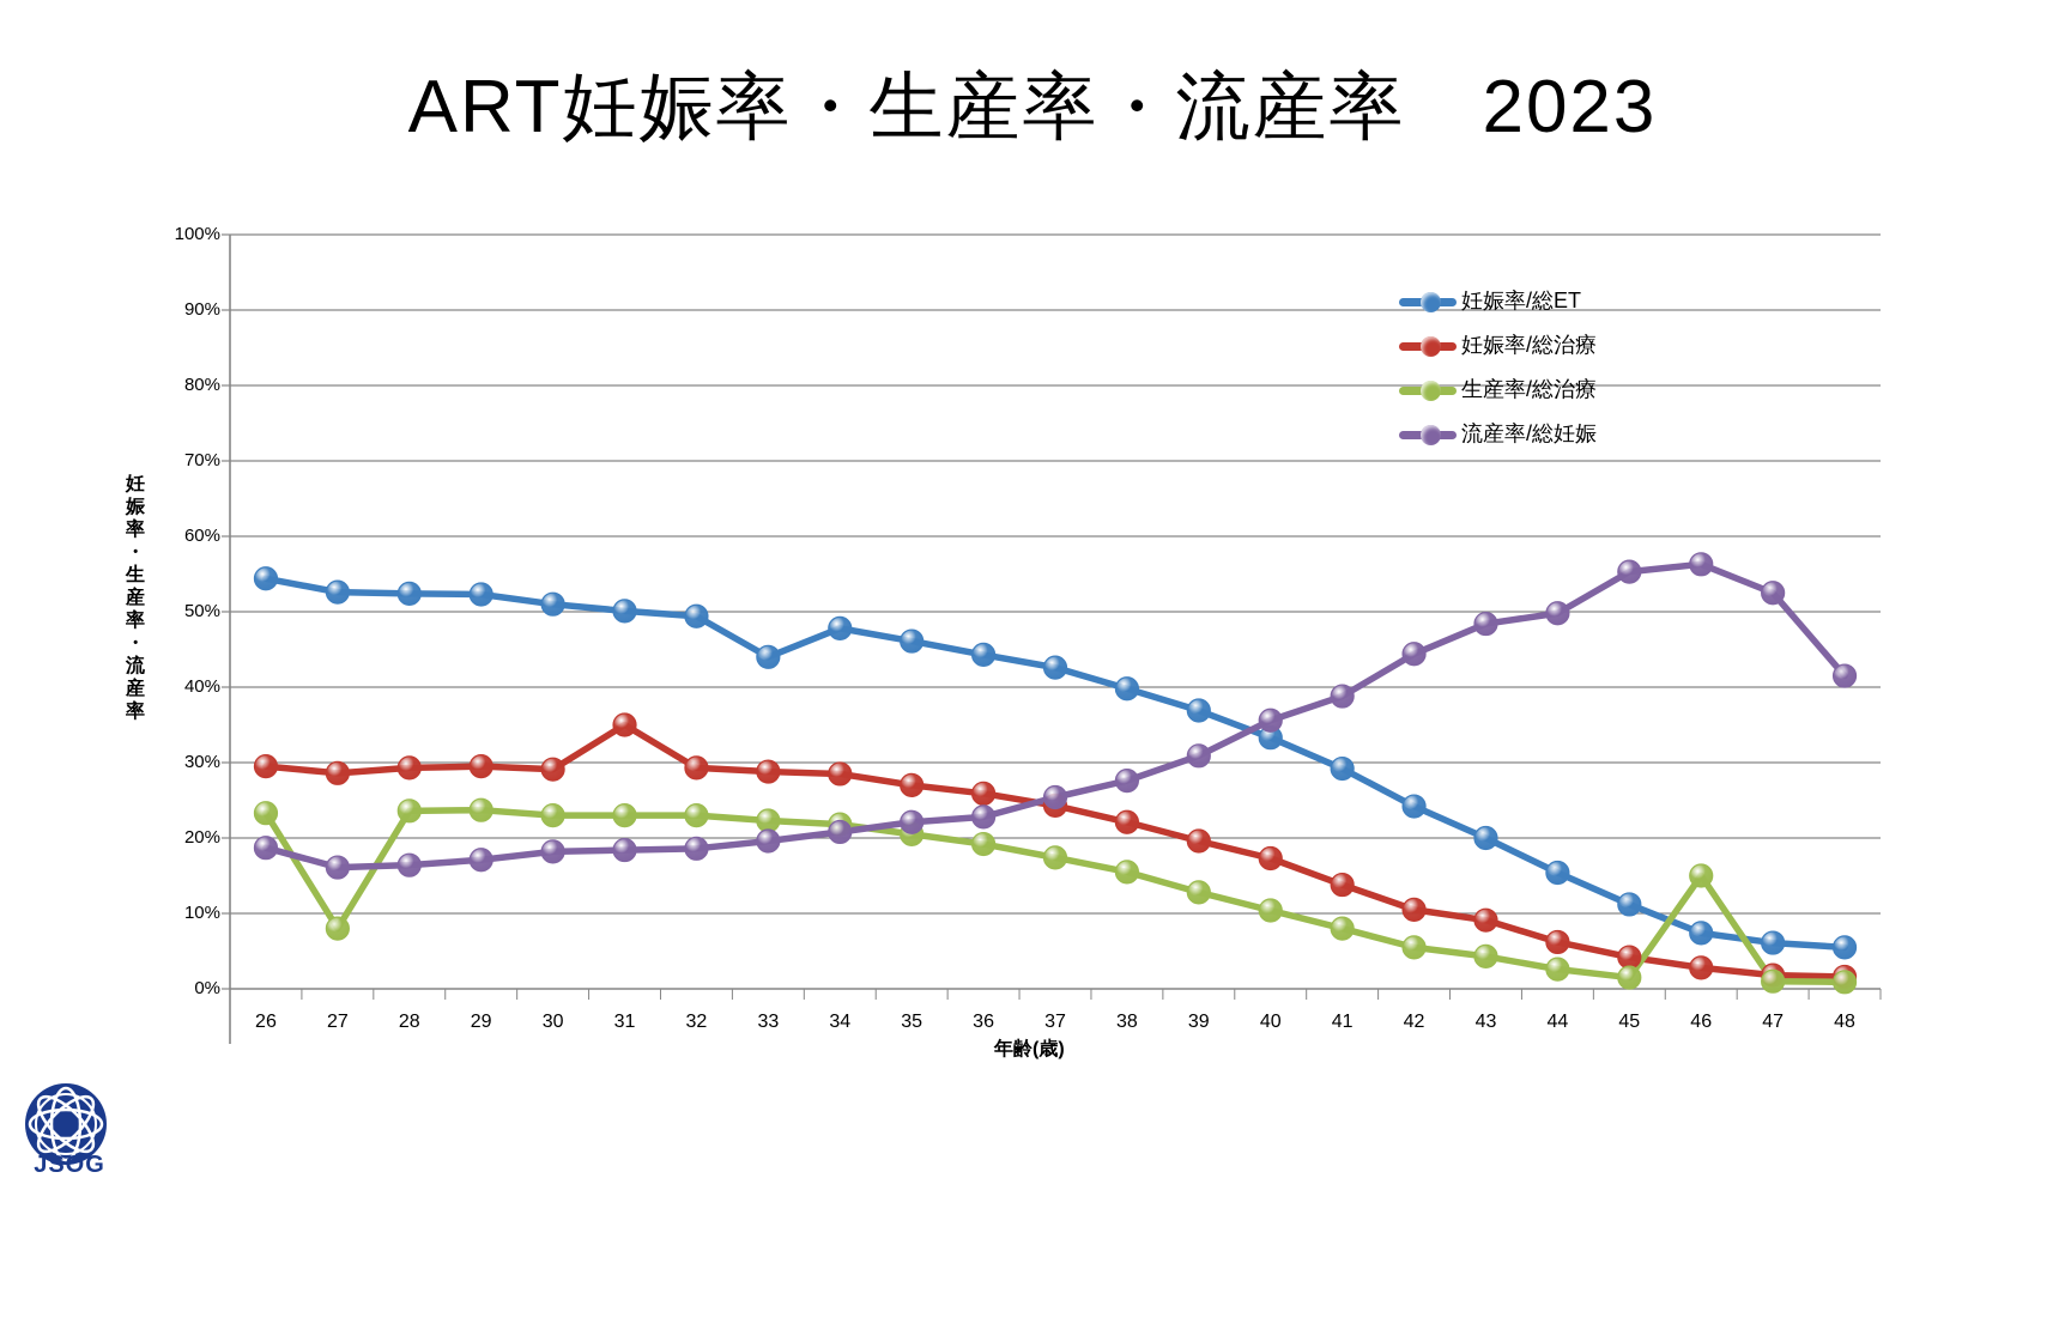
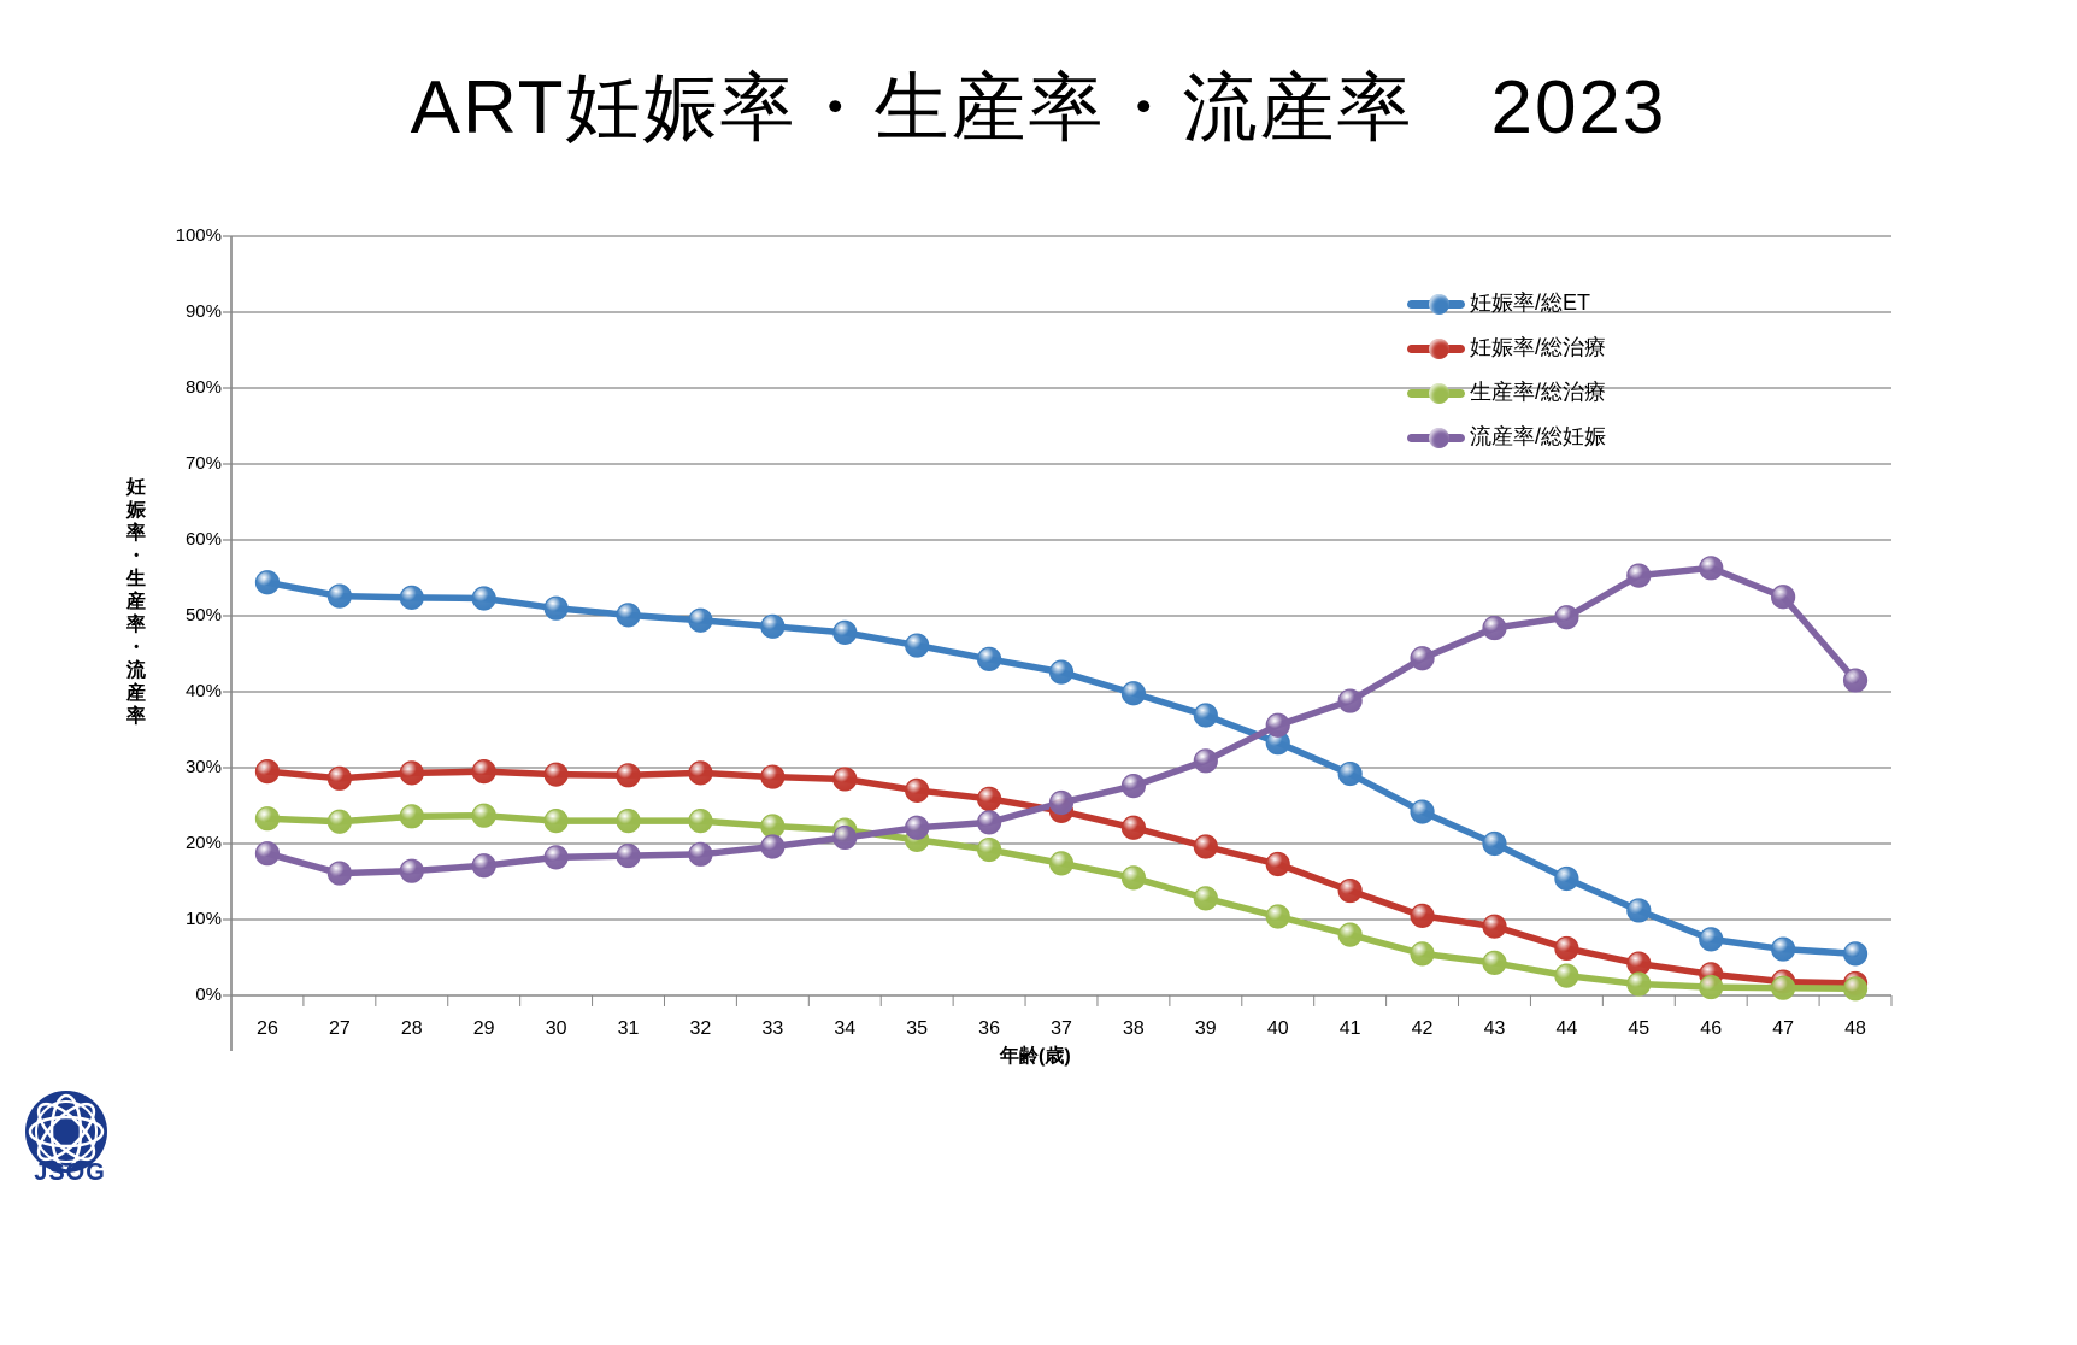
生産率/総治療/27: 8% -> 23%
妊娠率/総治療/31: 35% -> 29%
妊娠率/総ET/33: 44% -> 49%
生産率/総治療/46: 15% -> 1%
